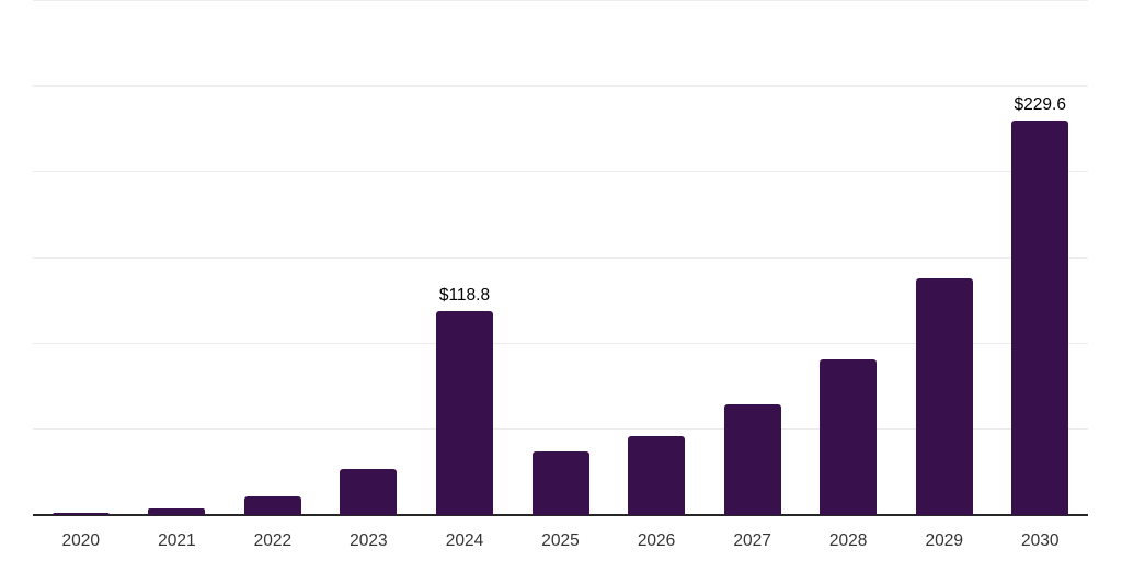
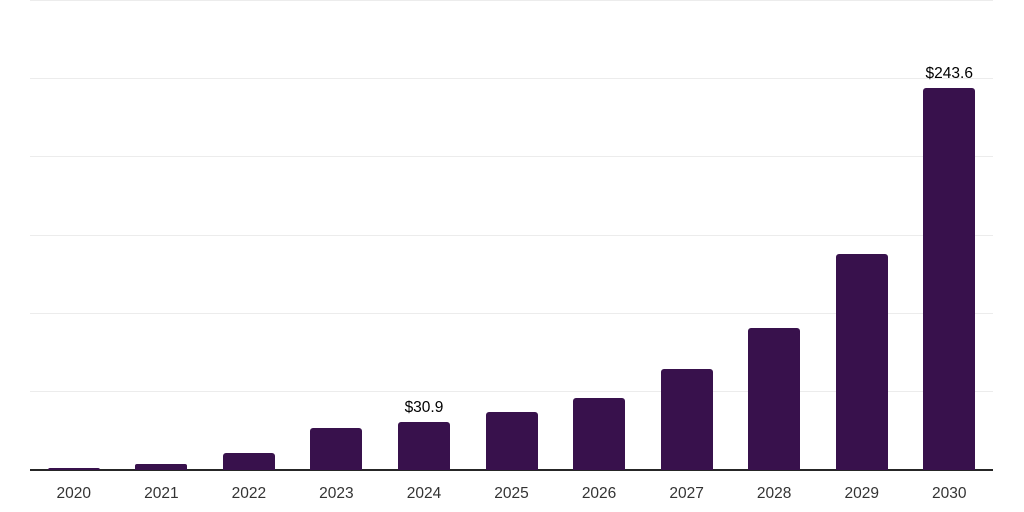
2024: $118.8 -> $30.9
2030: $229.6 -> $243.6
